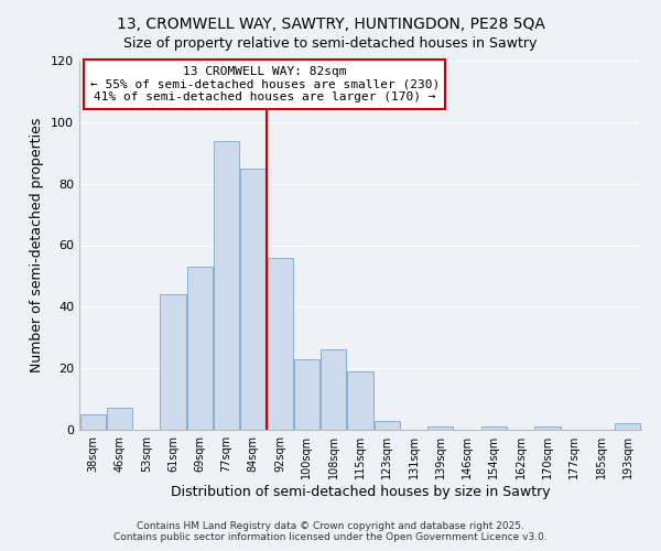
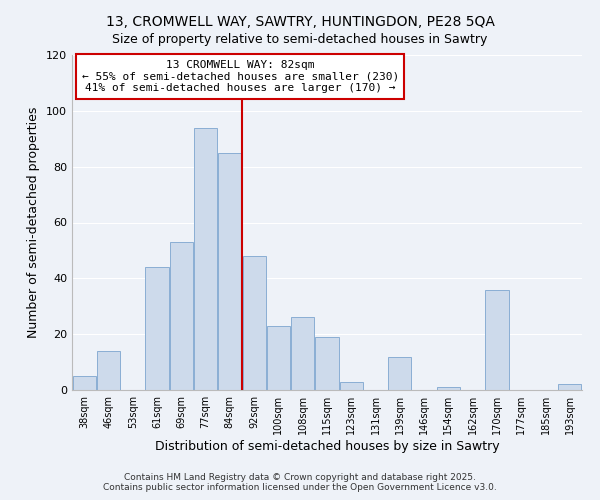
46sqm: 7 -> 14
92sqm: 56 -> 48
139sqm: 1 -> 12
170sqm: 1 -> 36
